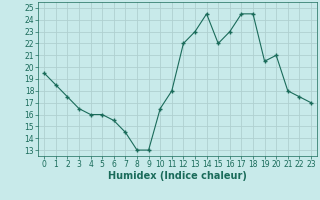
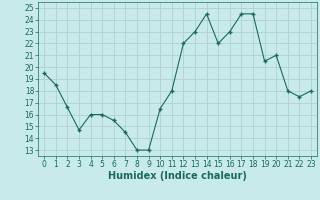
2: 17.5 -> 16.6
3: 16.5 -> 14.7
23: 17.0 -> 18.0
